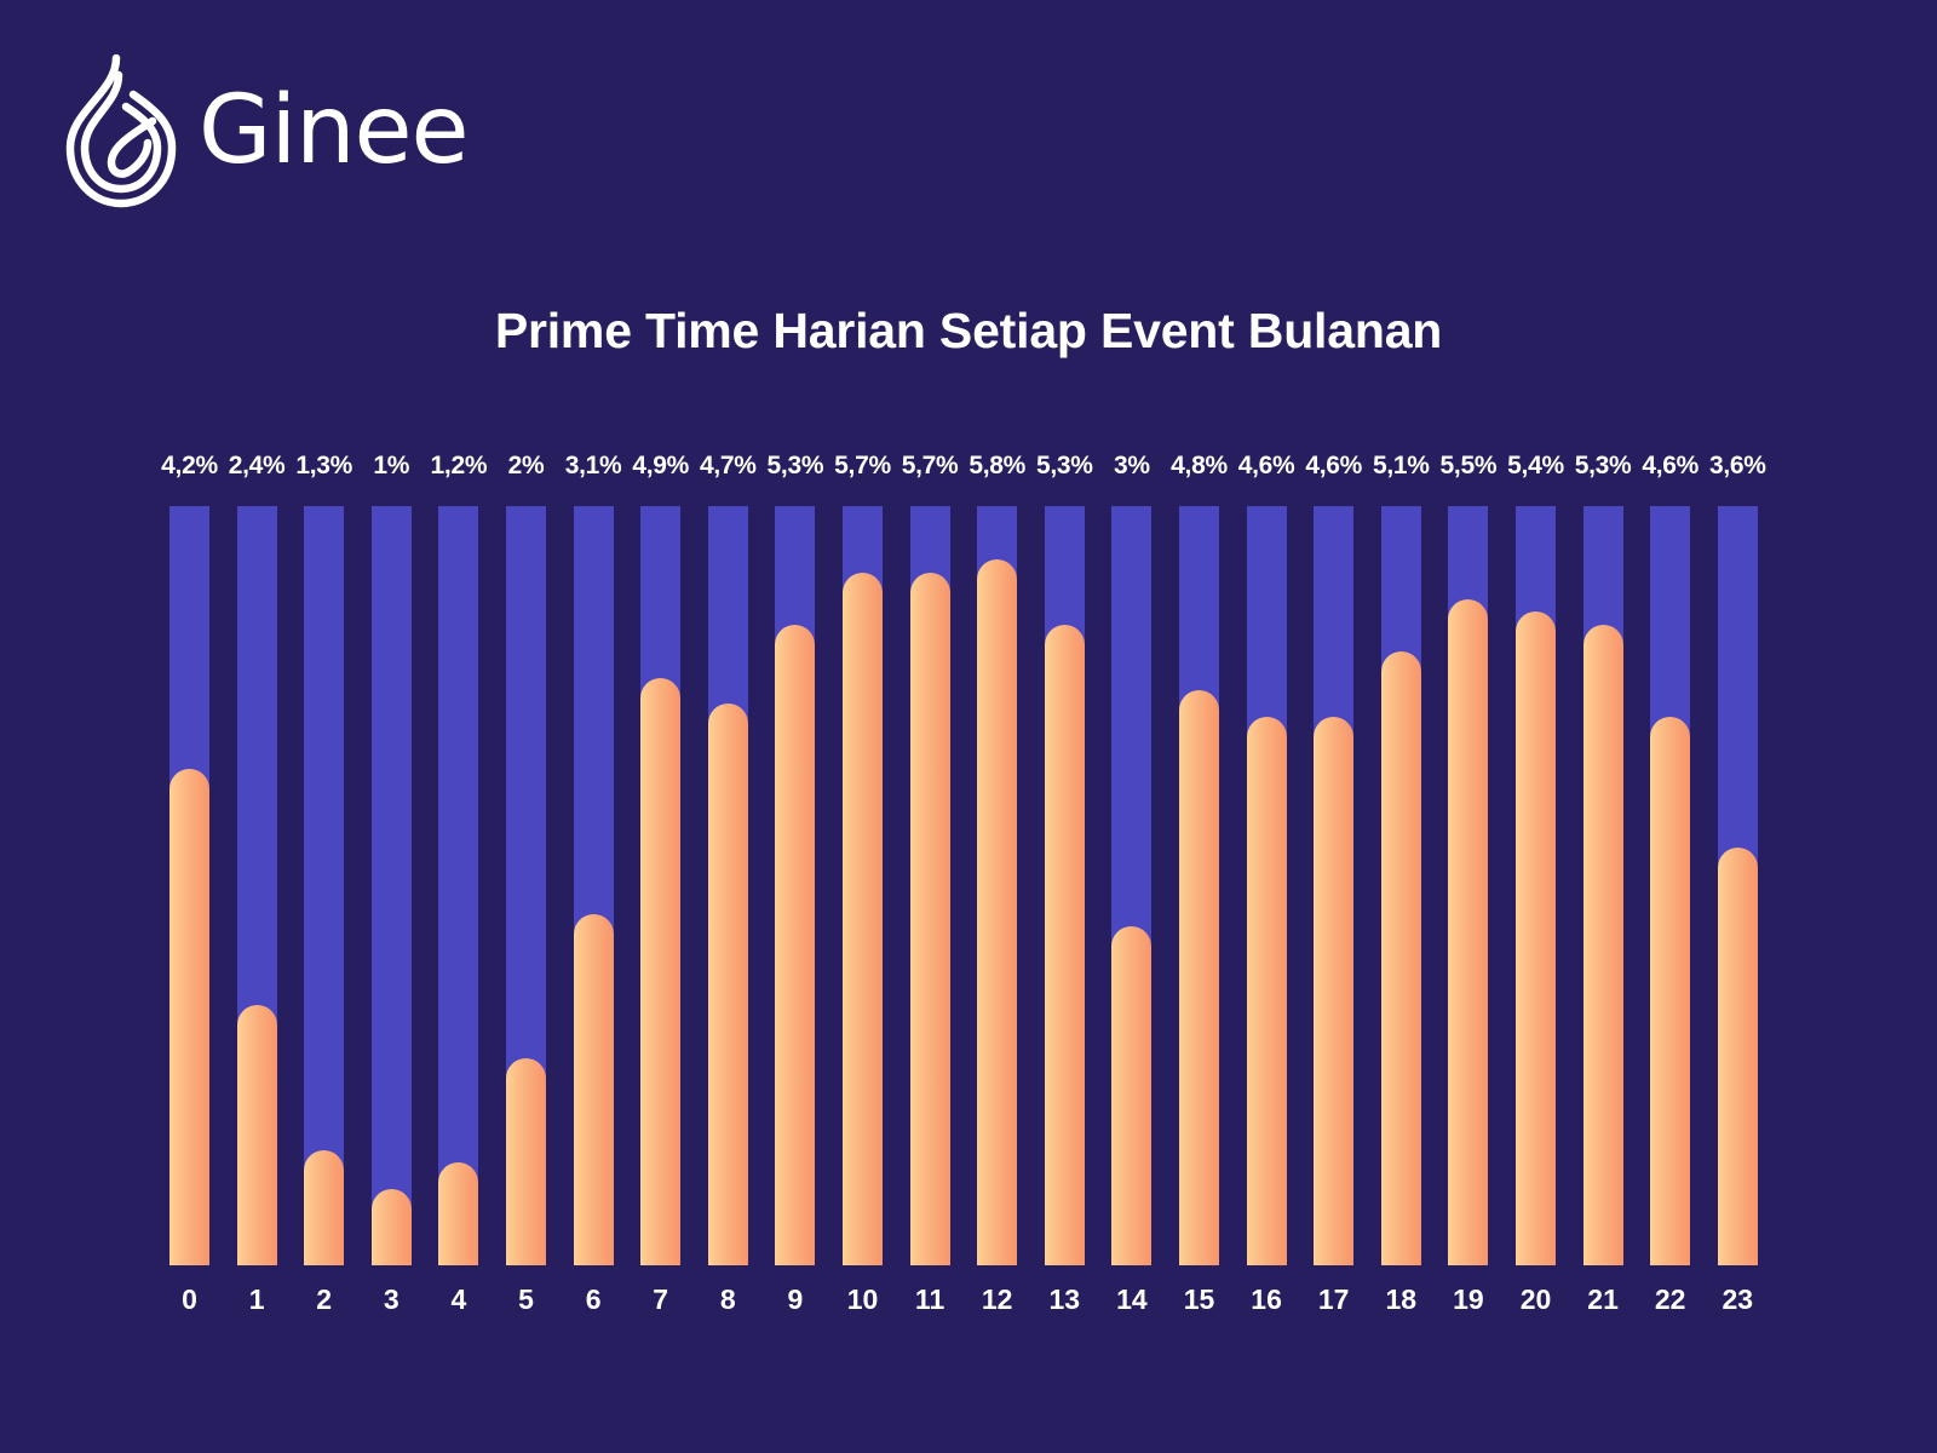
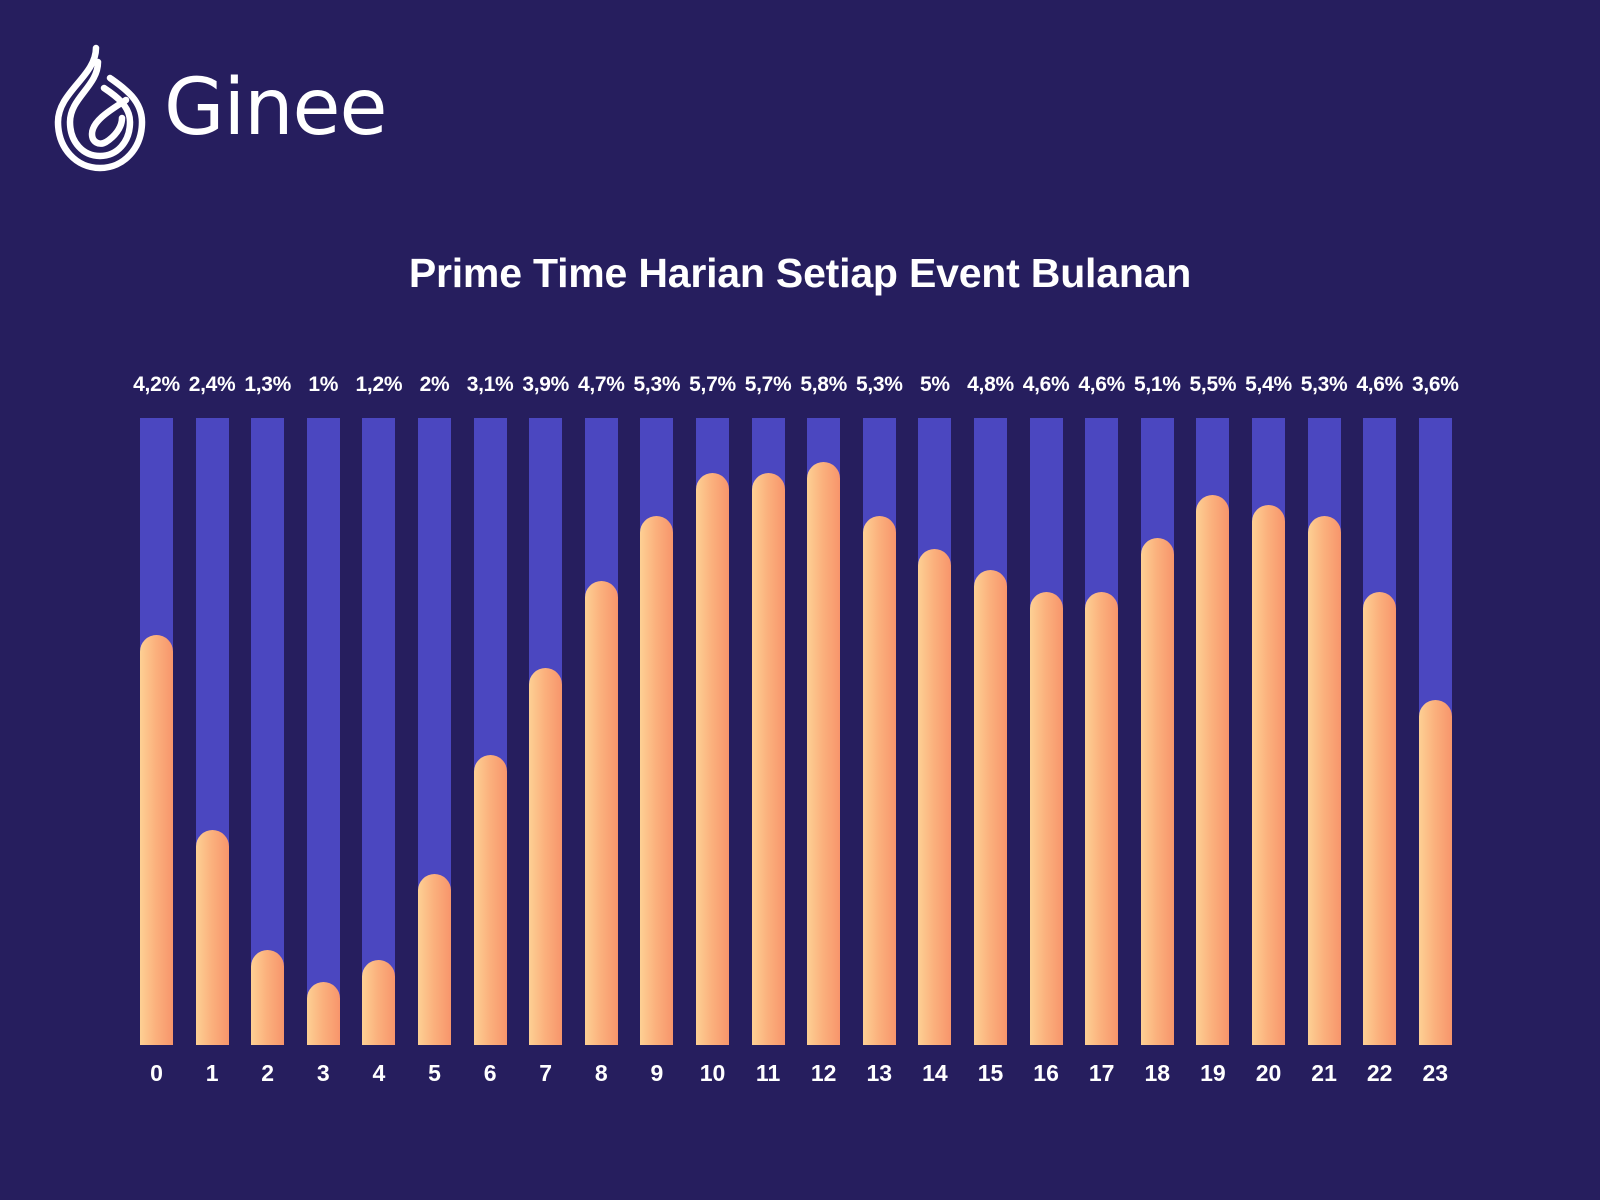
7: 4,9% -> 3,9%
14: 3% -> 5%
